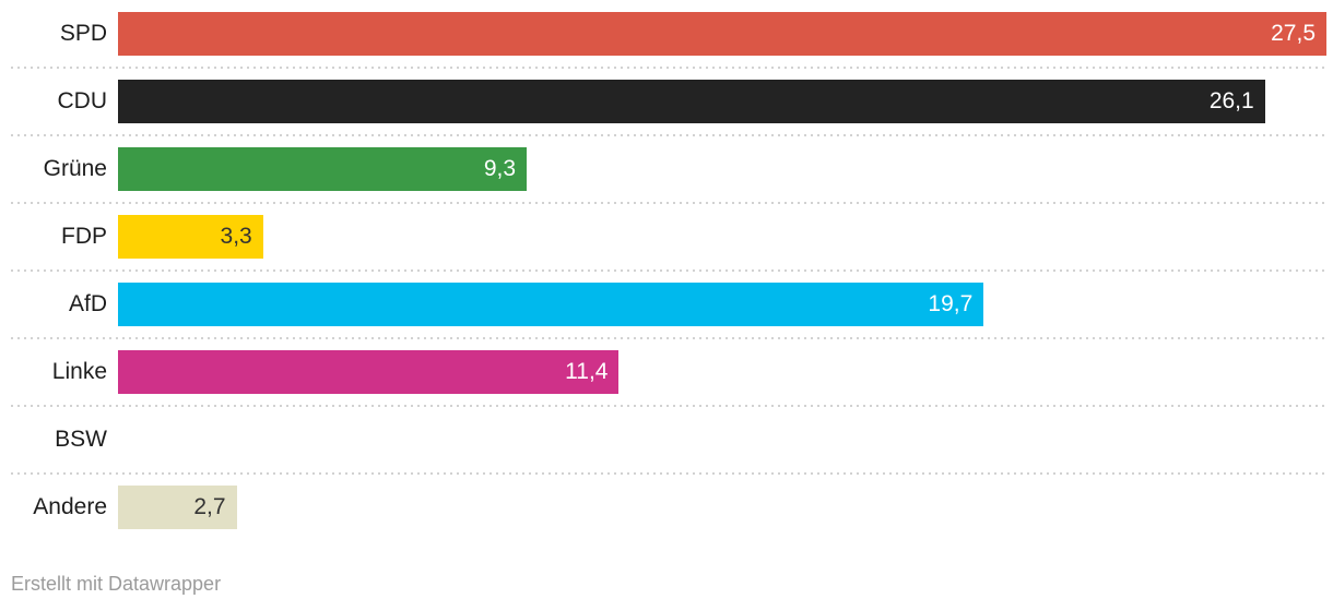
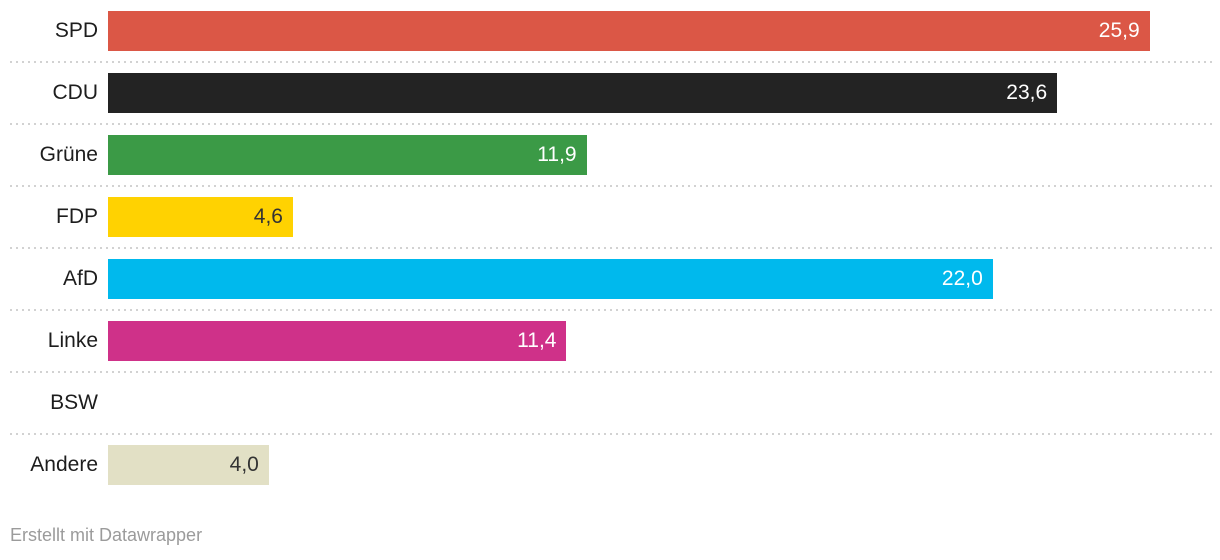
SPD: 27,5 -> 25,9
CDU: 26,1 -> 23,6
Grüne: 9,3 -> 11,9
FDP: 3,3 -> 4,6
AfD: 19,7 -> 22,0
Andere: 2,7 -> 4,0
